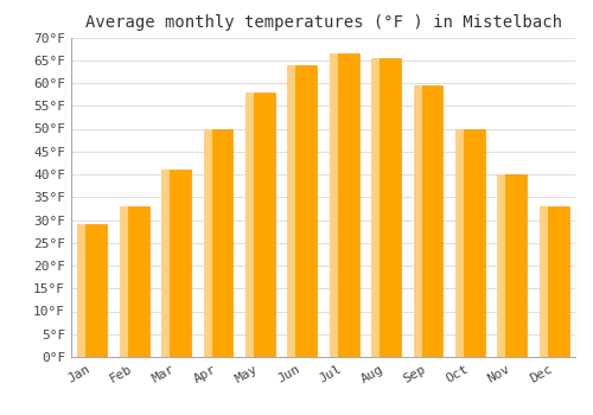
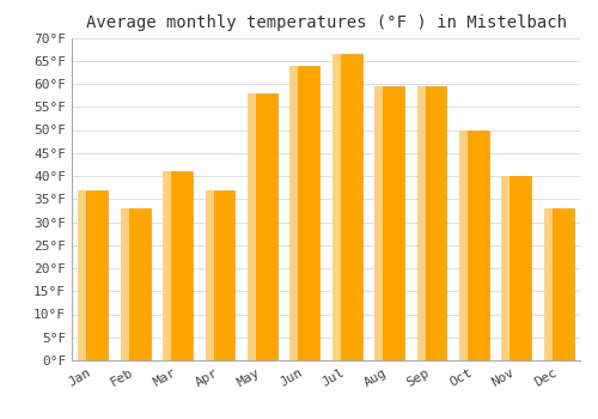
Jan: 29.0°F -> 37.0°F
Apr: 50.0°F -> 37.0°F
Aug: 65.5°F -> 59.5°F
